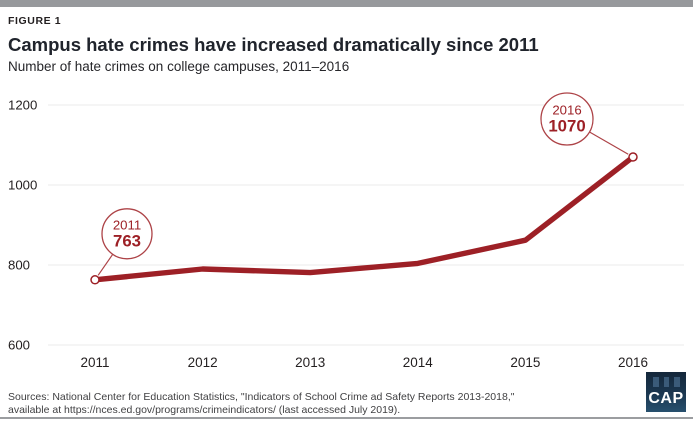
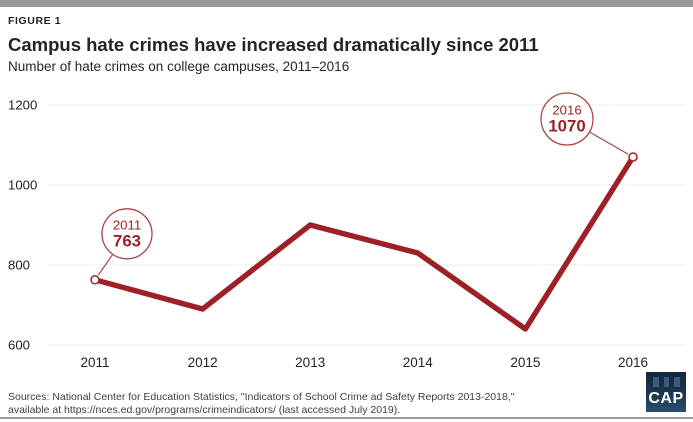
2012: 790 -> 690
2013: 780 -> 900
2014: 800 -> 830
2015: 860 -> 640
